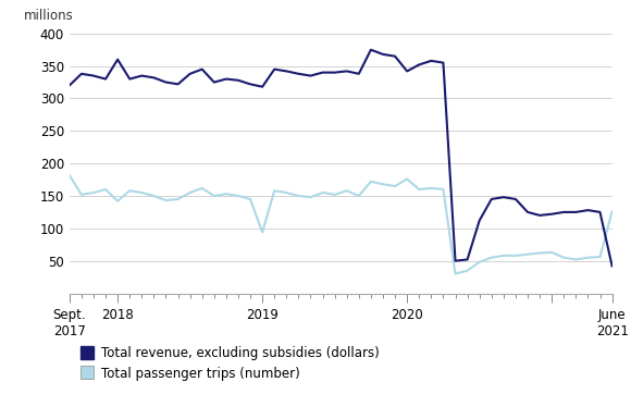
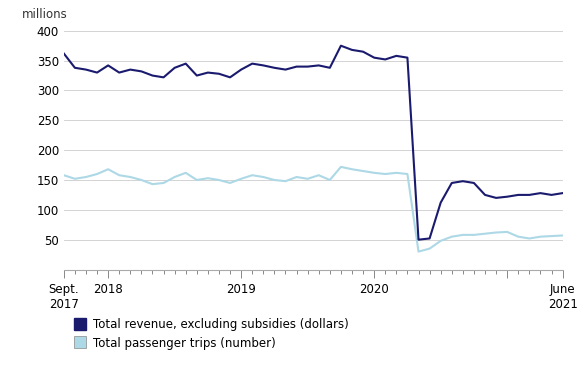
Total revenue, excluding subsidies (dollars)/Sept. 2017: 320 -> 362
Total passenger trips (number)/Sept. 2017: 182 -> 158
Total revenue, excluding subsidies (dollars)/2018: 360 -> 342
Total passenger trips (number)/2018: 142 -> 168
Total revenue, excluding subsidies (dollars)/2019: 318 -> 335
Total passenger trips (number)/2019: 94 -> 152
Total revenue, excluding subsidies (dollars)/2020: 342 -> 355
Total passenger trips (number)/2020: 176 -> 162
Total revenue, excluding subsidies (dollars)/June 2021: 42 -> 128
Total passenger trips (number)/June 2021: 126 -> 57
